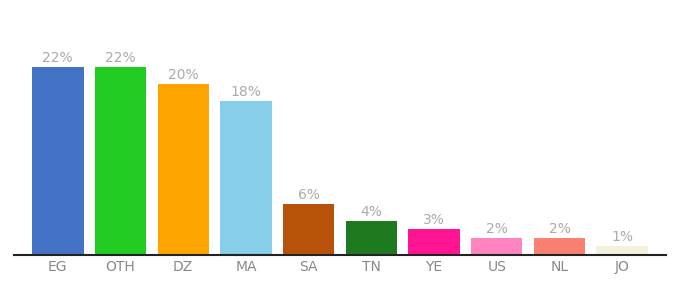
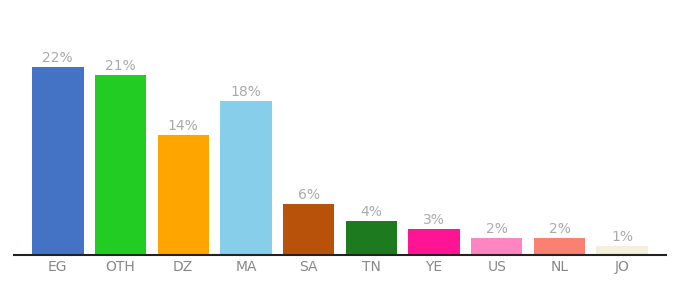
OTH: 22% -> 21%
DZ: 20% -> 14%
